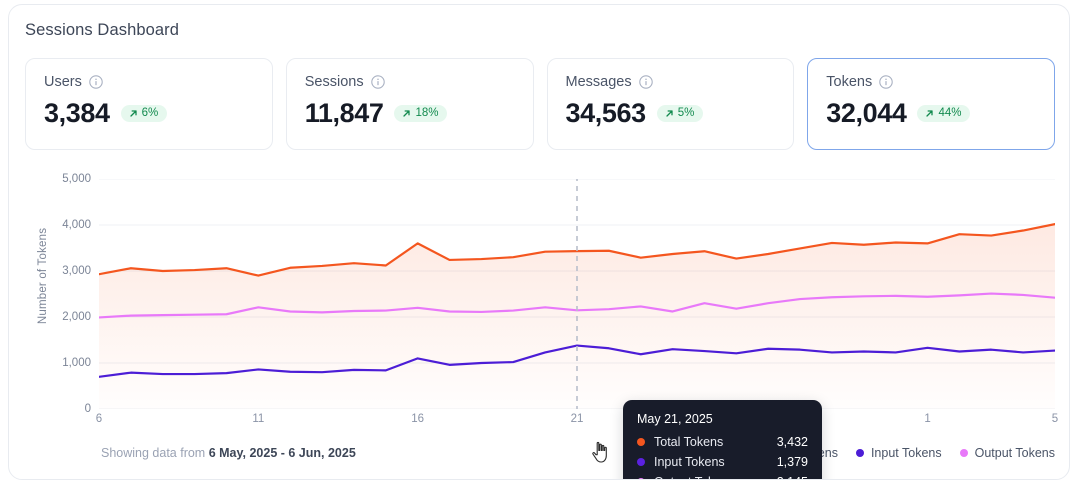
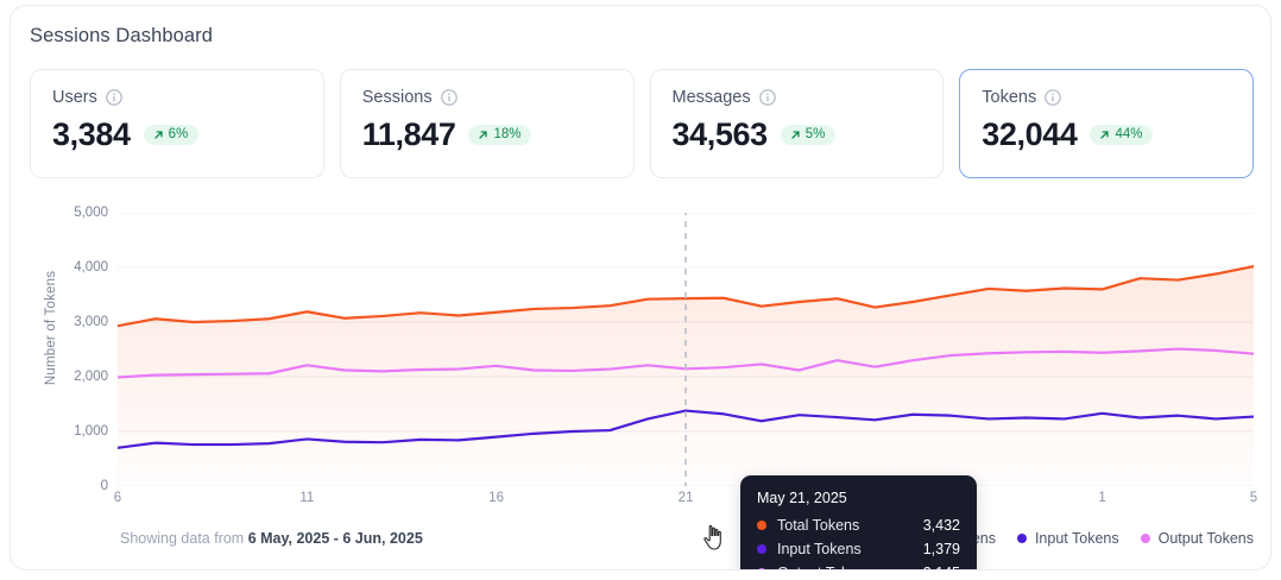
Total Tokens/11: 2900 -> 3200
Total Tokens/16: 3600 -> 3200
Input Tokens/16: 1100 -> 900
